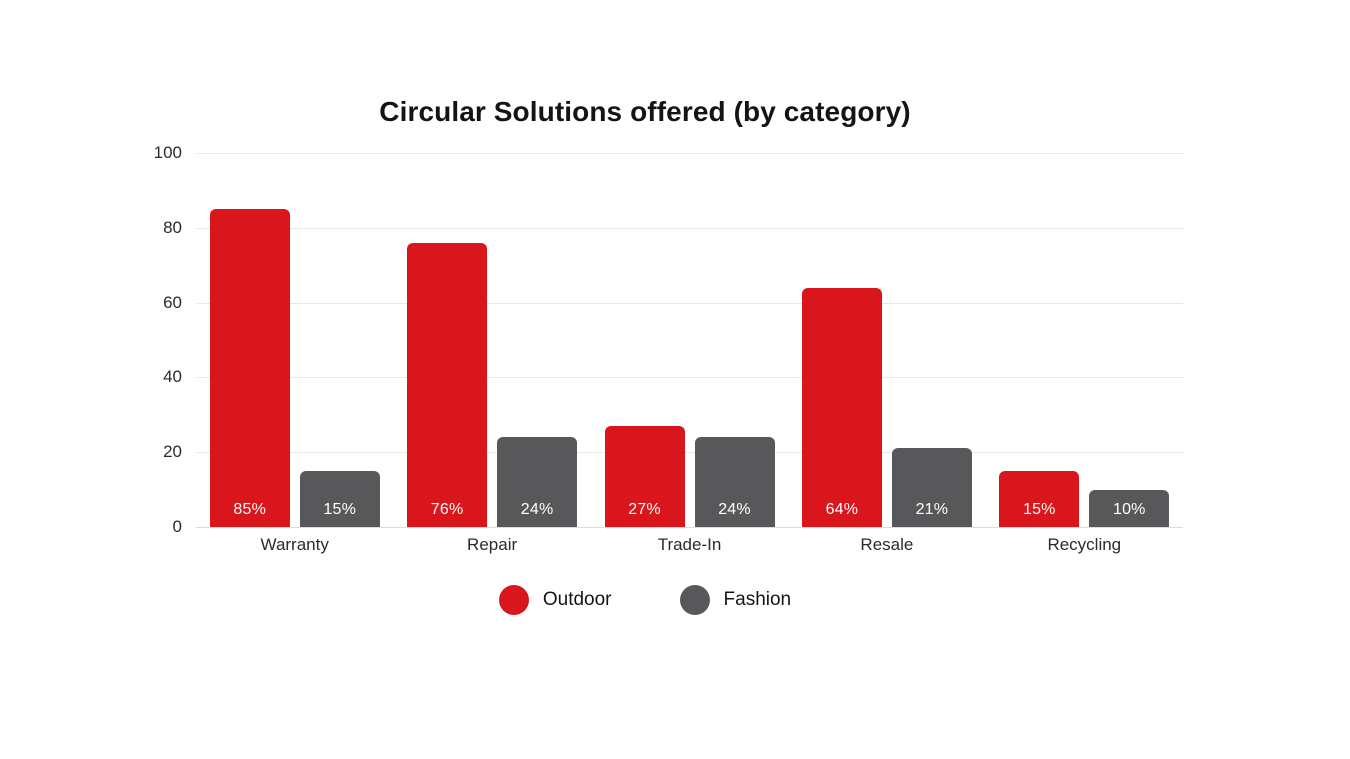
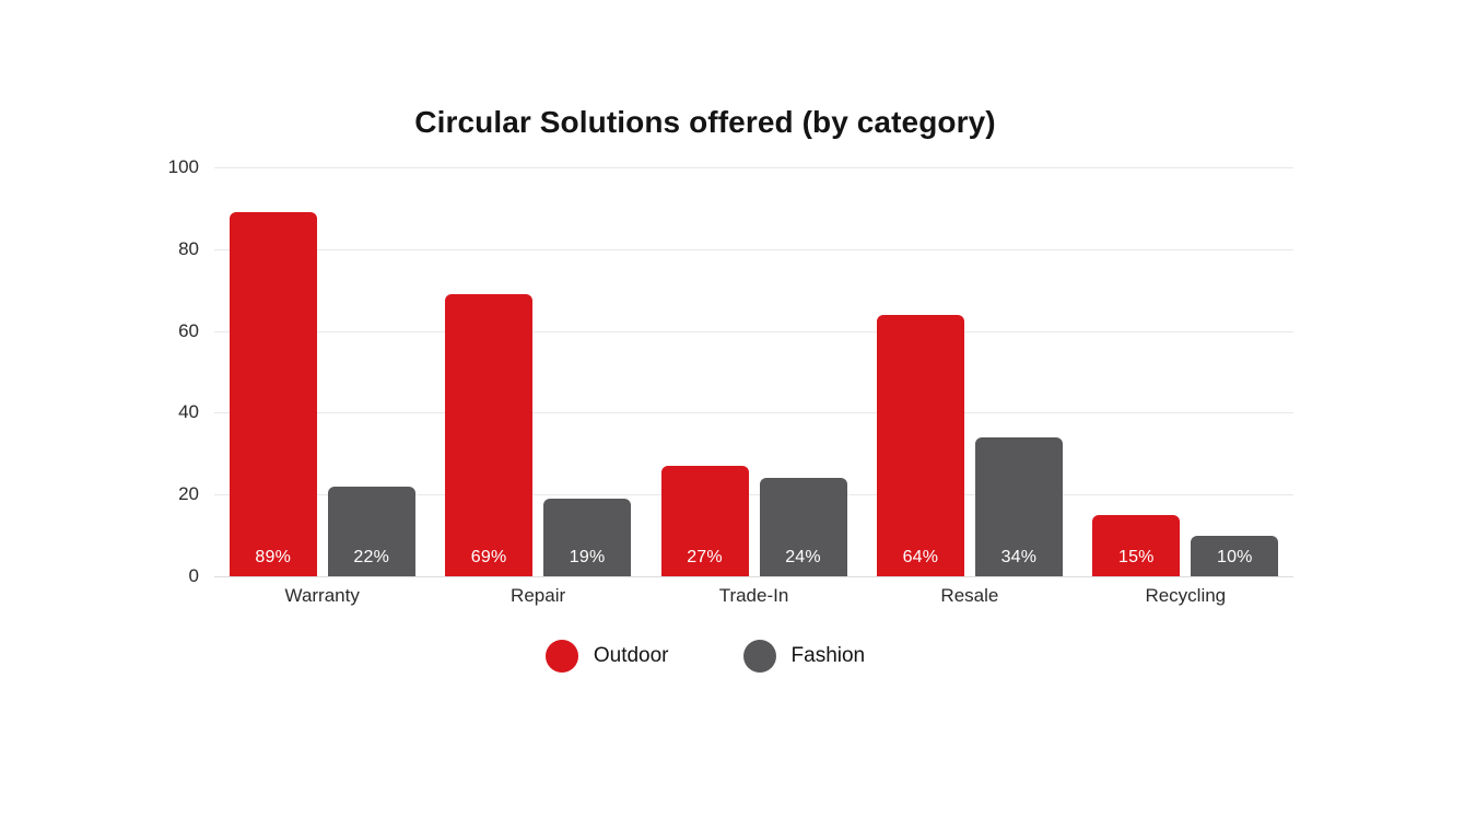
Outdoor/Warranty: 85% -> 89%
Fashion/Warranty: 15% -> 22%
Outdoor/Repair: 76% -> 69%
Fashion/Repair: 24% -> 19%
Fashion/Resale: 21% -> 34%
